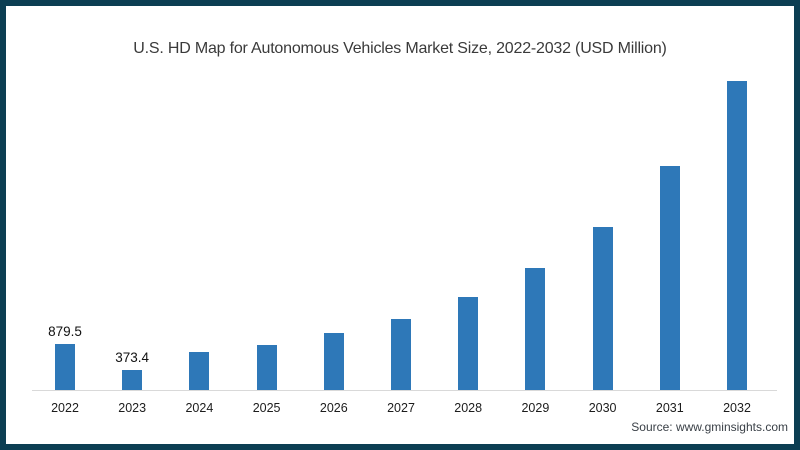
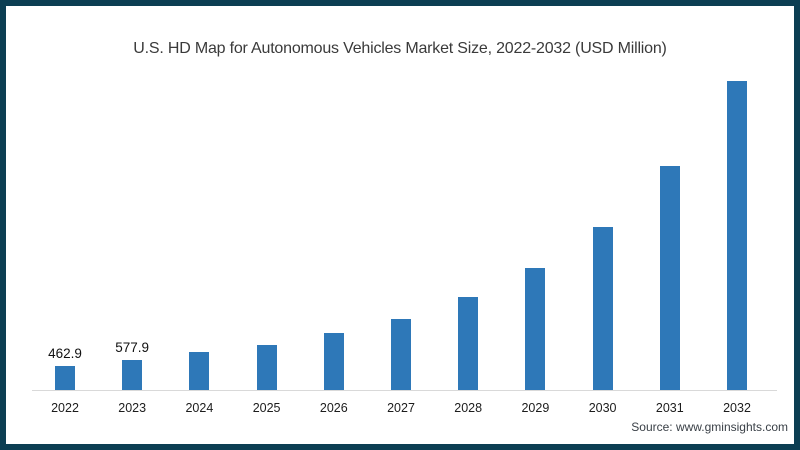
2022: 879.5 -> 462.9
2023: 373.4 -> 577.9
